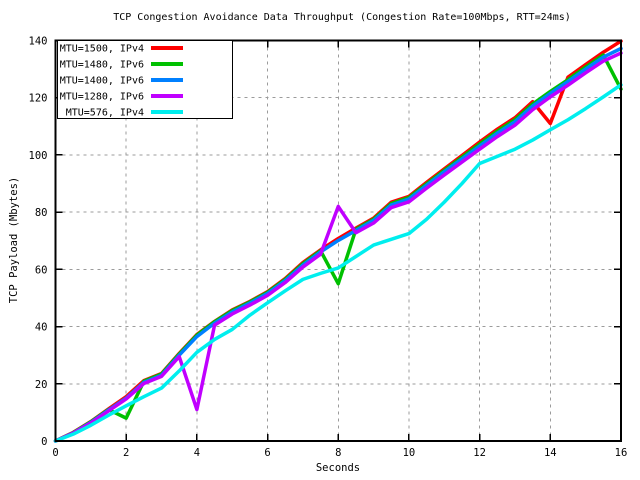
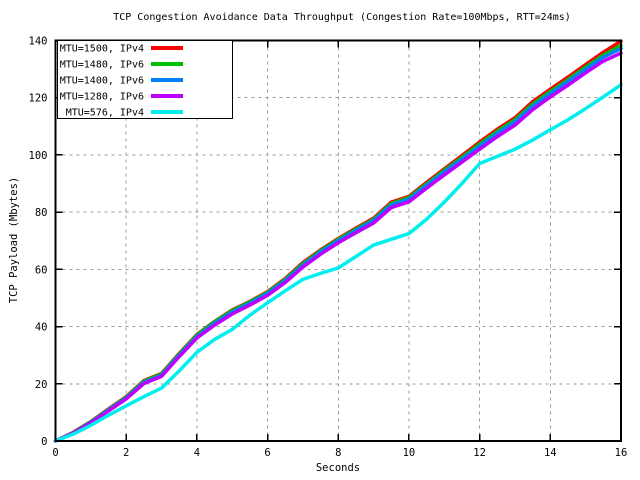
MTU=1480, IPv6/2: 8 -> 15
MTU=1280, IPv6/4: 11 -> 36
MTU=1480, IPv6/8: 55 -> 70
MTU=1280, IPv6/8: 82 -> 69
MTU=1500, IPv4/14: 111 -> 123
MTU=1480, IPv6/16: 123 -> 138
